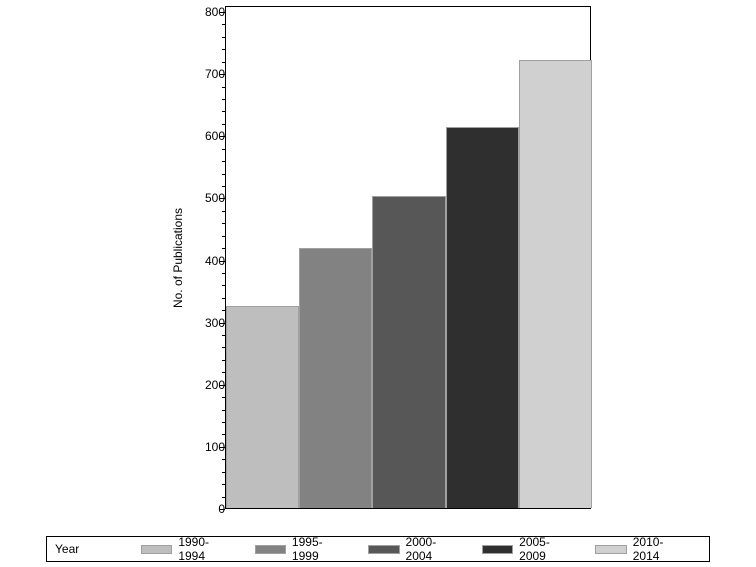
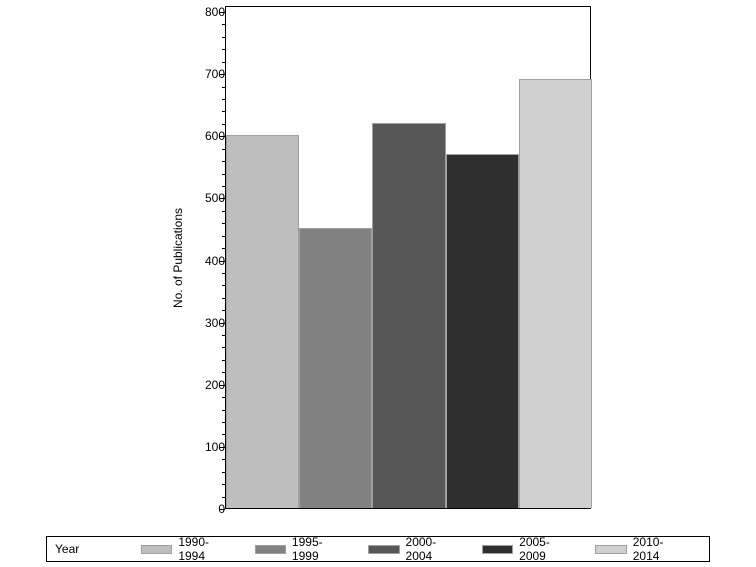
1990-1994: 320 -> 600
1995-1999: 420 -> 450
2000-2004: 500 -> 620
2005-2009: 610 -> 570
2010-2014: 720 -> 690
